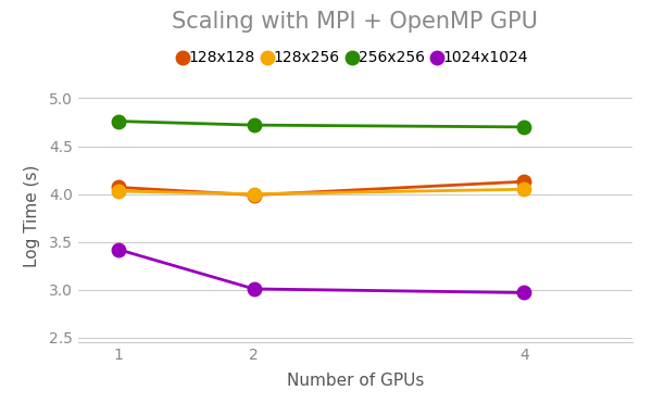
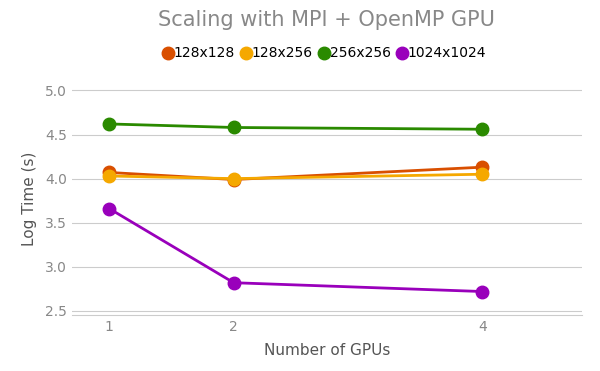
256x256/1: 4.76 -> 4.62
1024x1024/1: 3.42 -> 3.66
256x256/2: 4.72 -> 4.58
1024x1024/2: 3.01 -> 2.82
256x256/4: 4.70 -> 4.56
1024x1024/4: 2.97 -> 2.72
